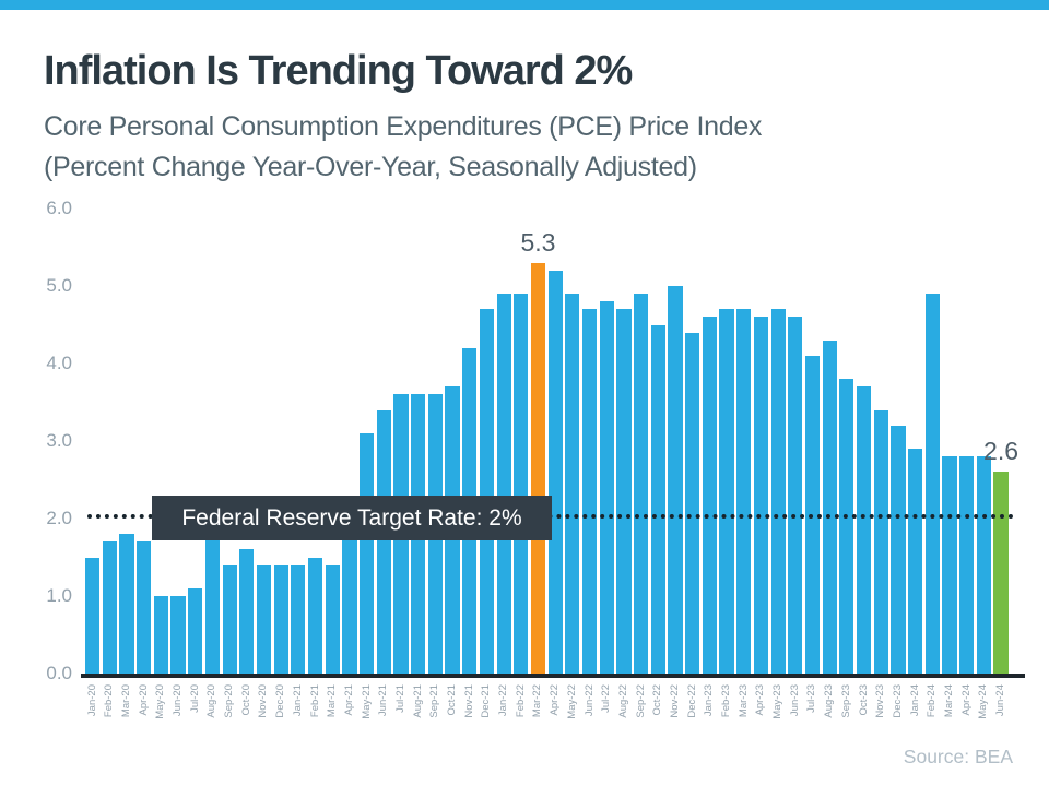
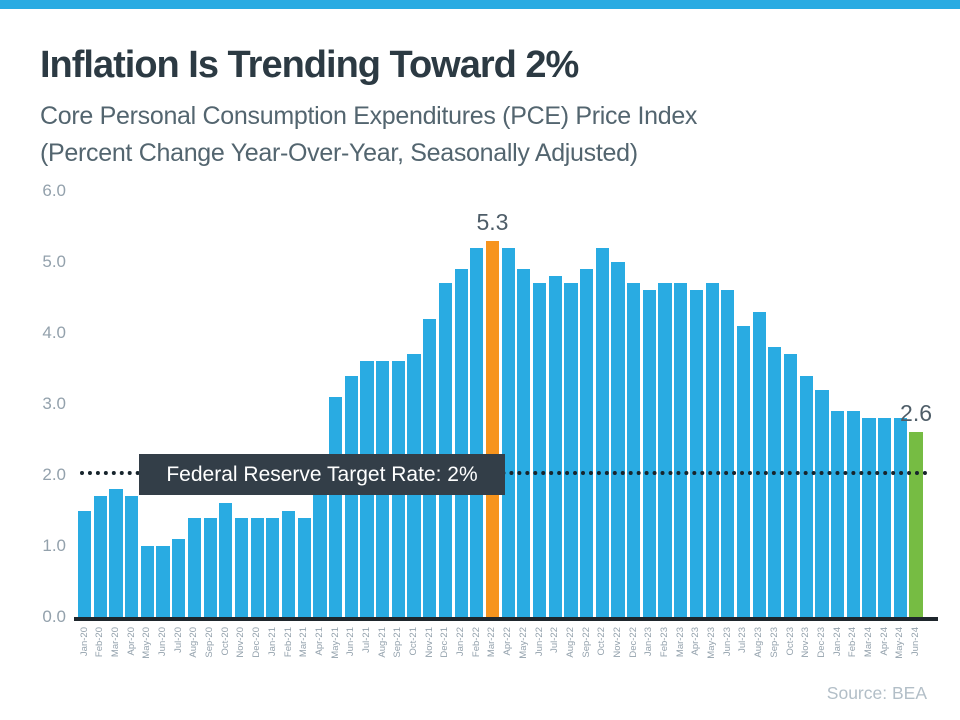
Aug-20: 1.9 -> 1.4
Feb-22: 4.9 -> 5.2
Oct-22: 4.5 -> 5.2
Dec-22: 4.4 -> 4.7
Feb-24: 4.9 -> 2.9
